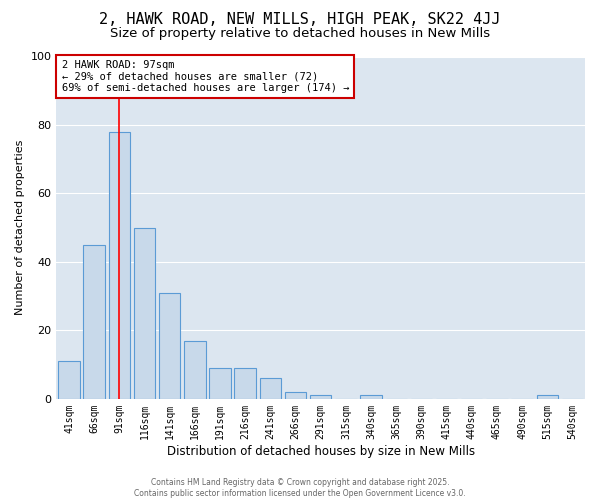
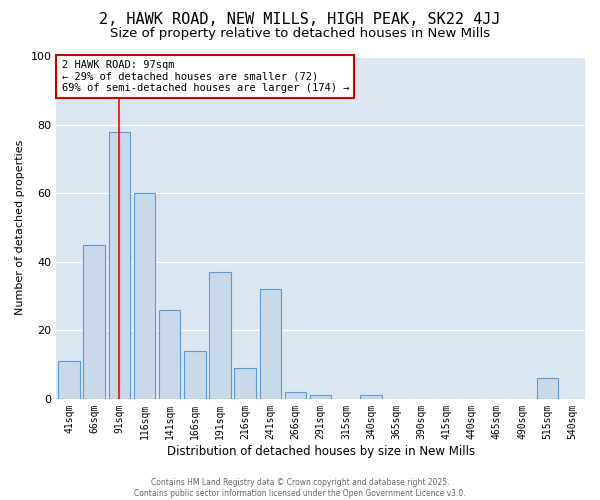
116sqm: 50 -> 60
141sqm: 31 -> 26
166sqm: 17 -> 14
191sqm: 9 -> 37
241sqm: 6 -> 32
515sqm: 1 -> 6
